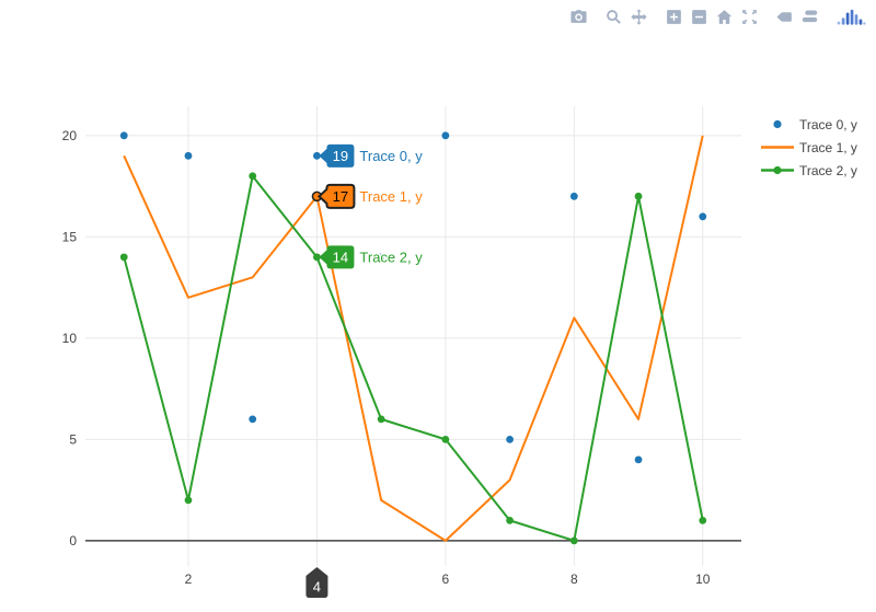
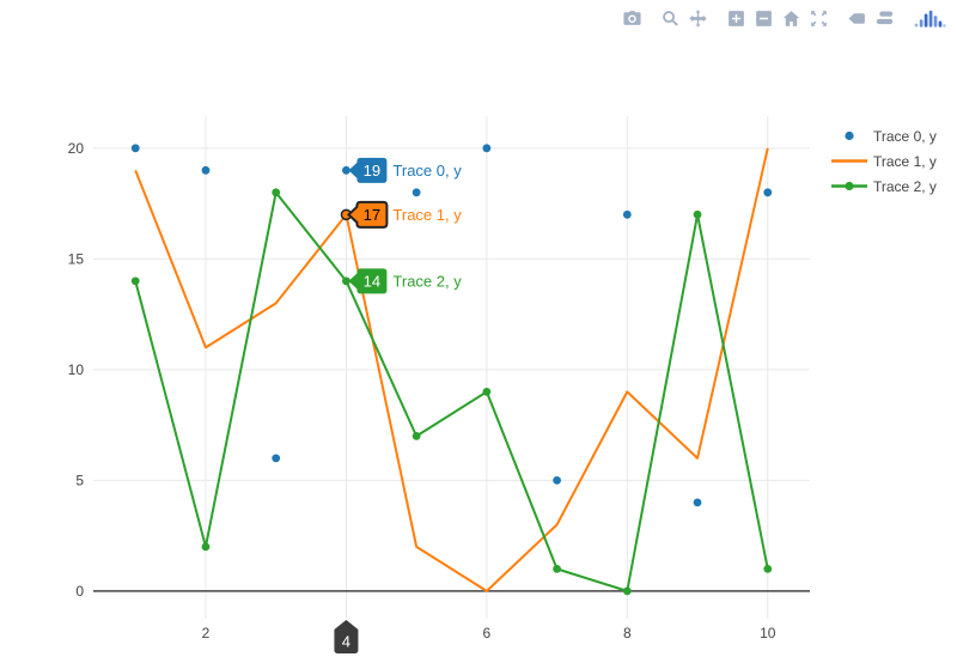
Trace 1, y/2: 12 -> 11
Trace 0, y/5: 14 -> 18
Trace 2, y/5: 6 -> 7
Trace 2, y/6: 5 -> 9
Trace 1, y/8: 11 -> 9
Trace 0, y/10: 16 -> 18
